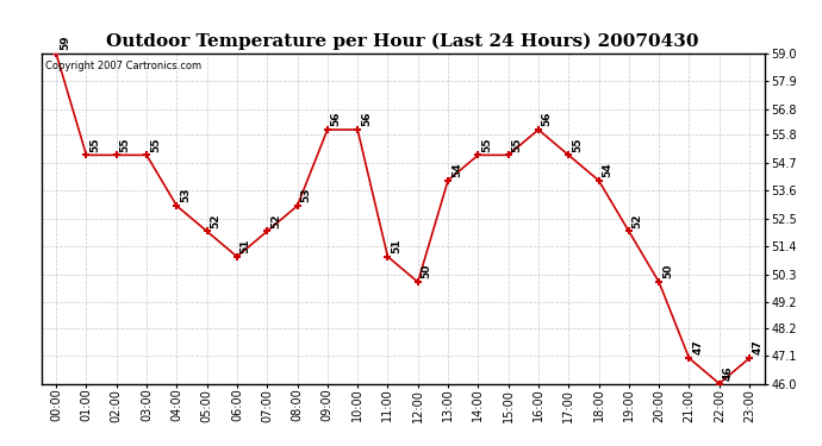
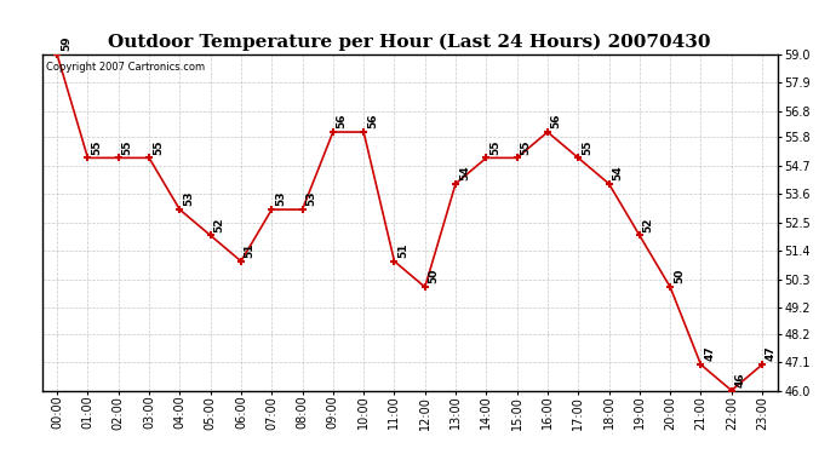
07:00: 52 -> 53
